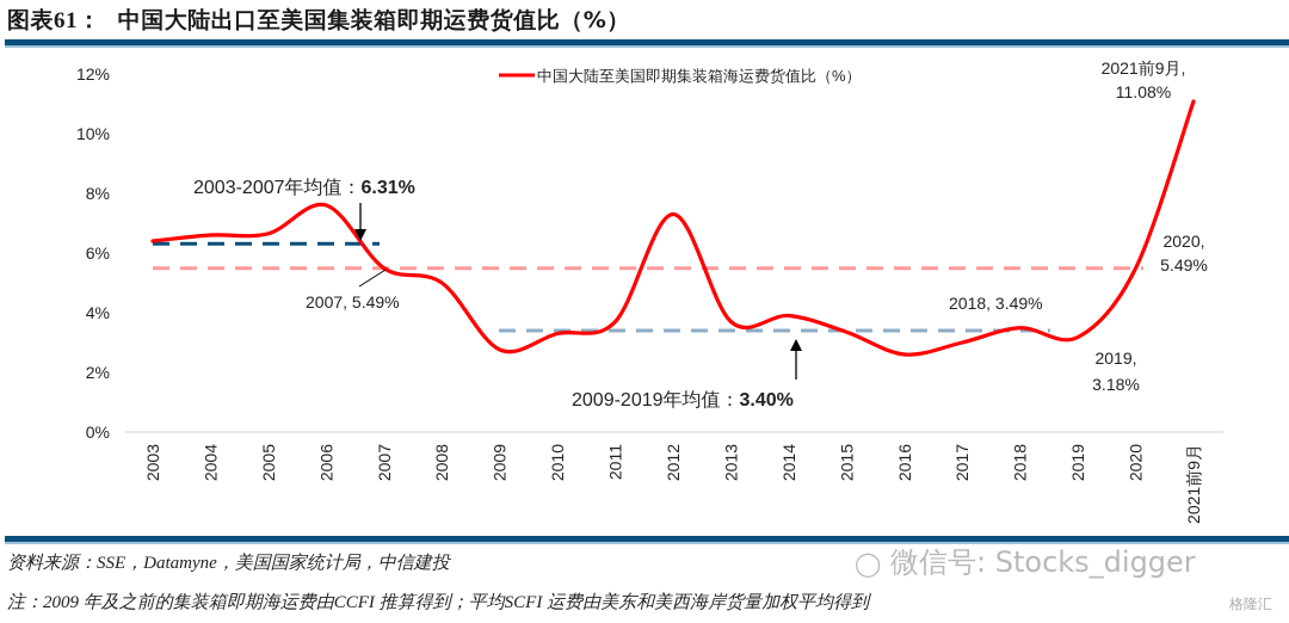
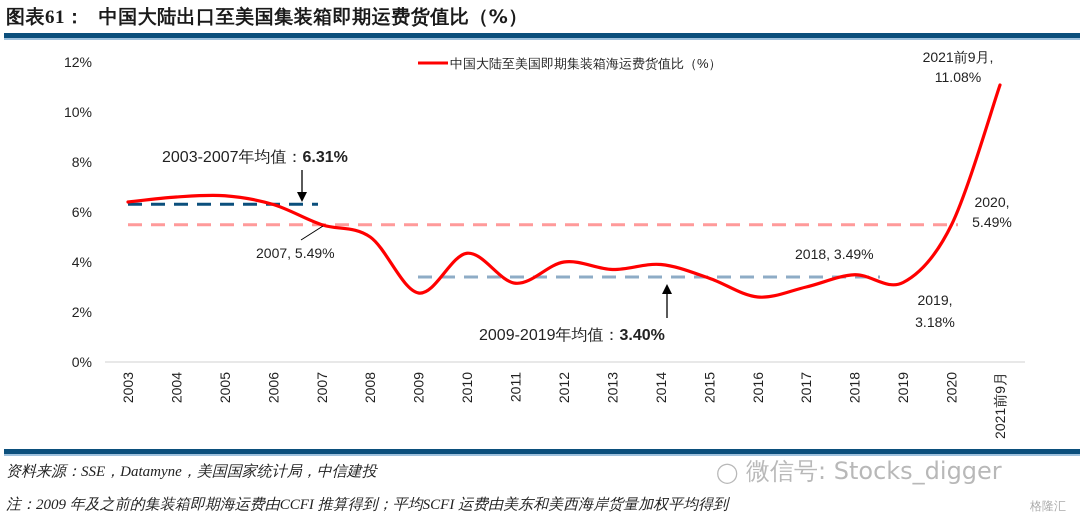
2006: 7.6% -> 6.3%
2010: 3.3% -> 4.3%
2011: 3.7% -> 3.1%
2012: 7.3% -> 4.0%
